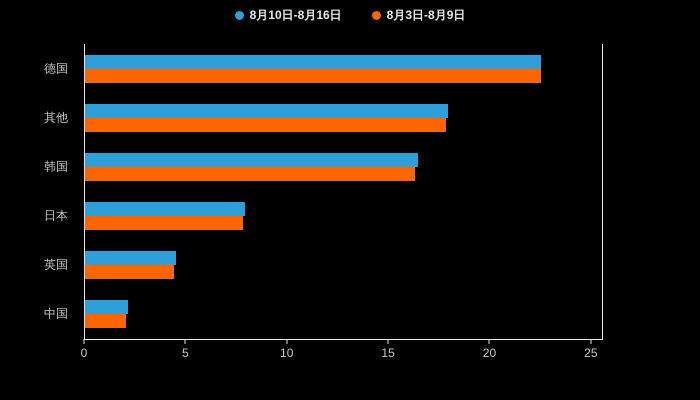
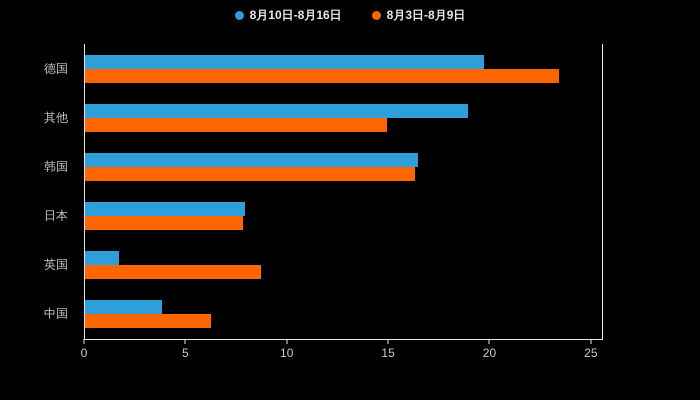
8月10日-8月16日/德国: 22.5 -> 19.7
8月3日-8月9日/德国: 22.5 -> 23.4
8月10日-8月16日/其他: 17.9 -> 18.9
8月3日-8月9日/其他: 17.8 -> 14.9
8月10日-8月16日/英国: 4.5 -> 1.7
8月3日-8月9日/英国: 4.4 -> 8.7
8月10日-8月16日/中国: 2.1 -> 3.8
8月3日-8月9日/中国: 2.0 -> 6.2
